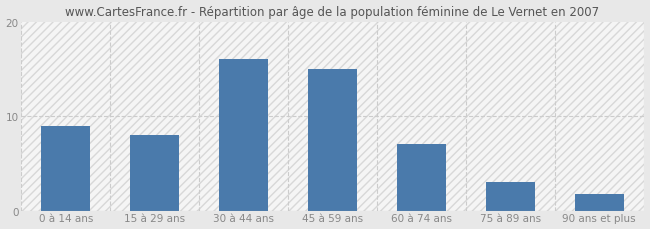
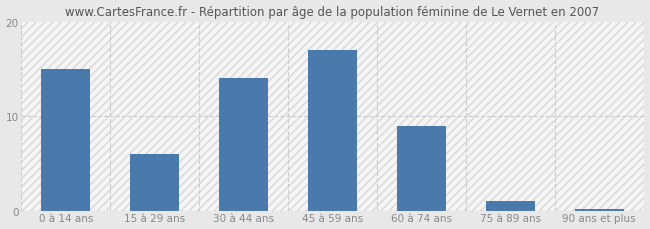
0 à 14 ans: 9.0 -> 15.0
15 à 29 ans: 8.0 -> 6.0
30 à 44 ans: 16.0 -> 14.0
45 à 59 ans: 15.0 -> 17.0
60 à 74 ans: 7.0 -> 9.0
75 à 89 ans: 3.0 -> 1.0
90 ans et plus: 1.8 -> 0.2
